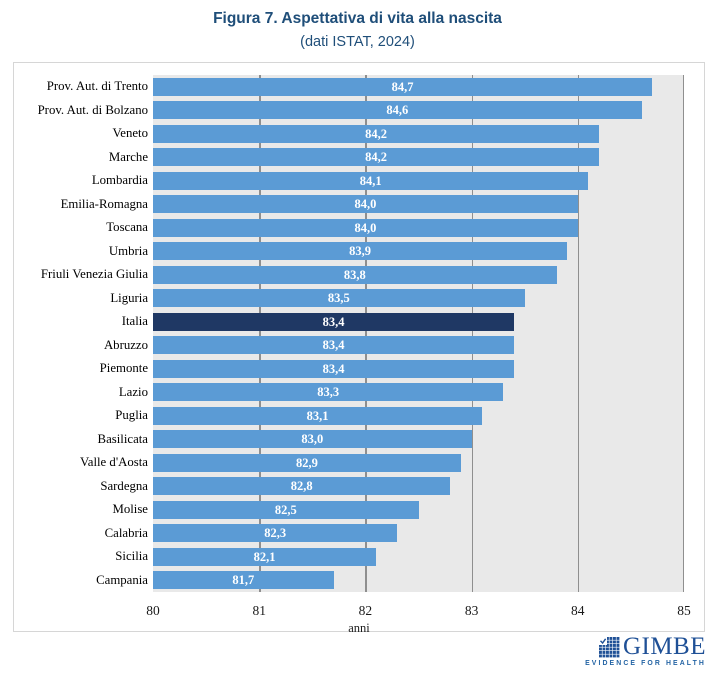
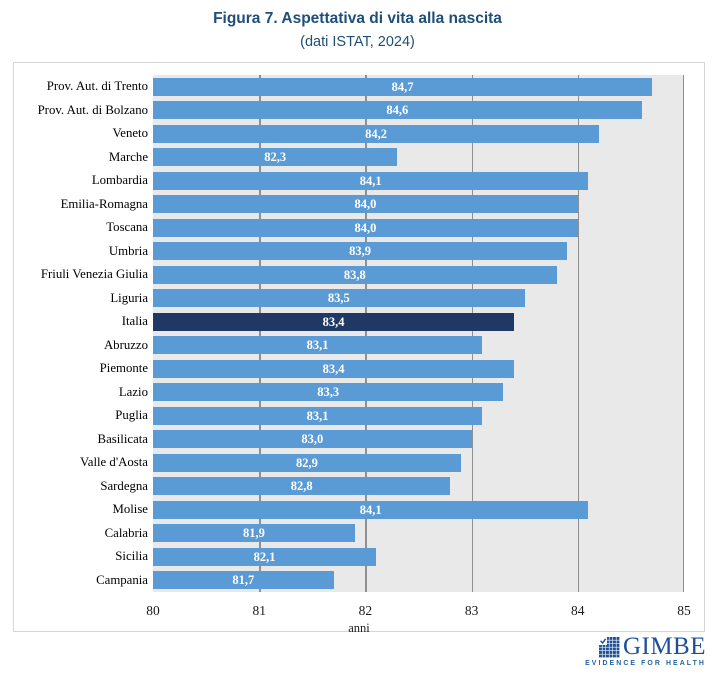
Marche: 84,2 -> 82,3
Abruzzo: 83,4 -> 83,1
Molise: 82,5 -> 84,1
Calabria: 82,3 -> 81,9
